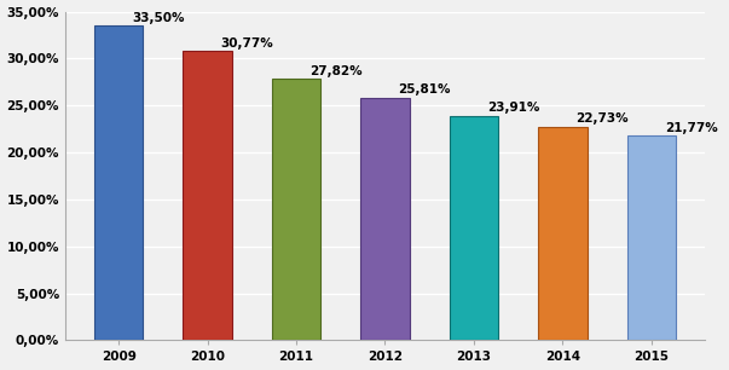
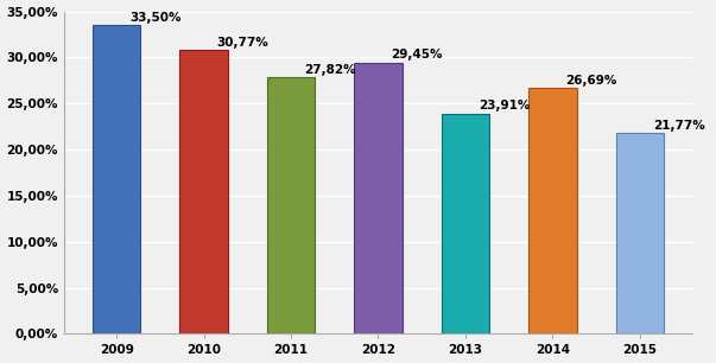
2012: 25,81% -> 29,45%
2014: 22,73% -> 26,69%
